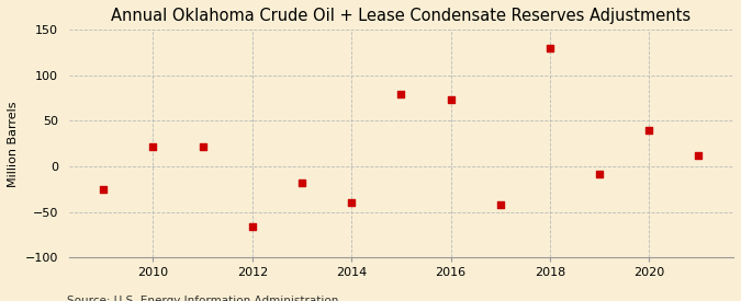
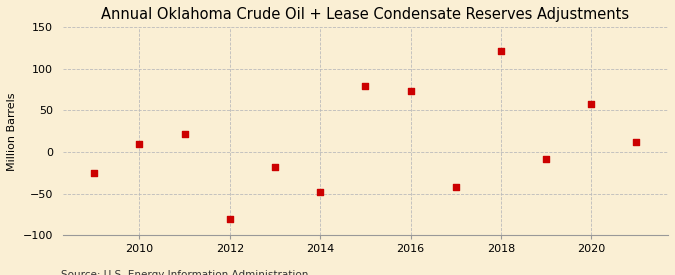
2010: 22 -> 10
2012: -66 -> -80
2014: -40 -> -48
2018: 130 -> 122
2020: 40 -> 58
